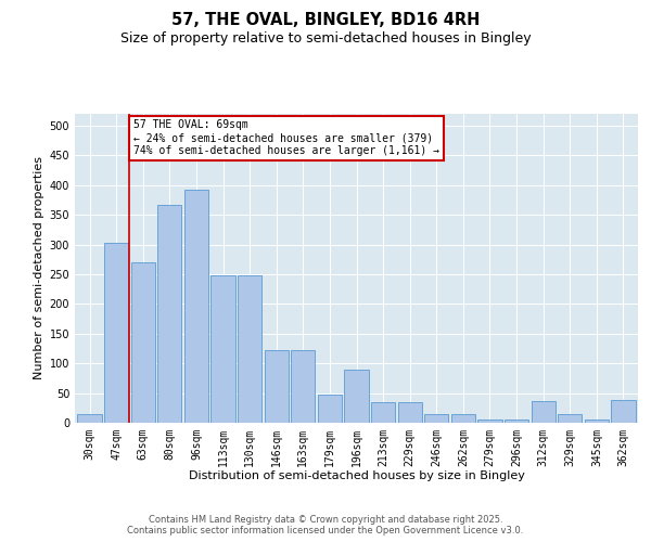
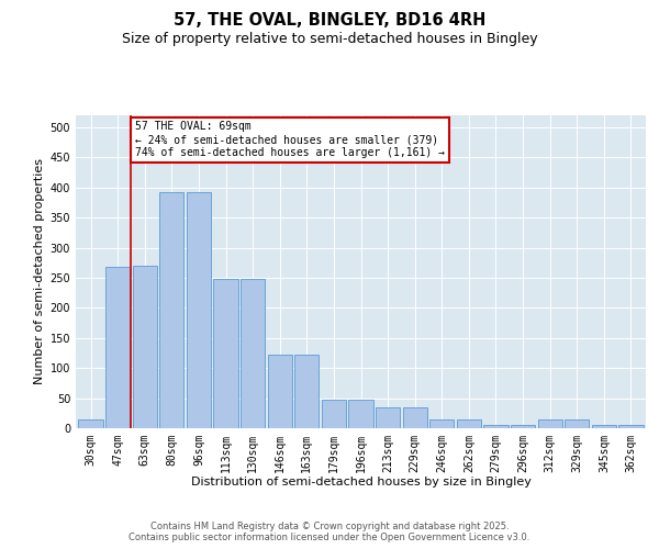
47sqm: 302 -> 268
80sqm: 366 -> 393
196sqm: 90 -> 47
312sqm: 36 -> 14
362sqm: 38 -> 5
